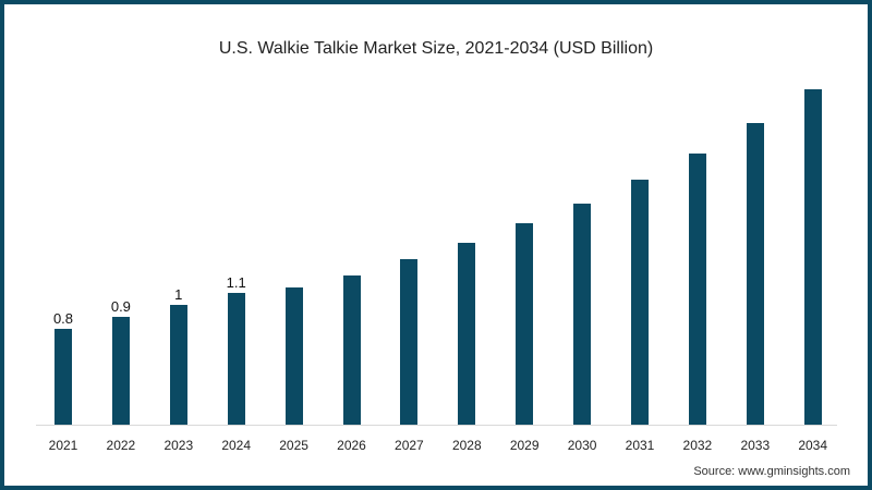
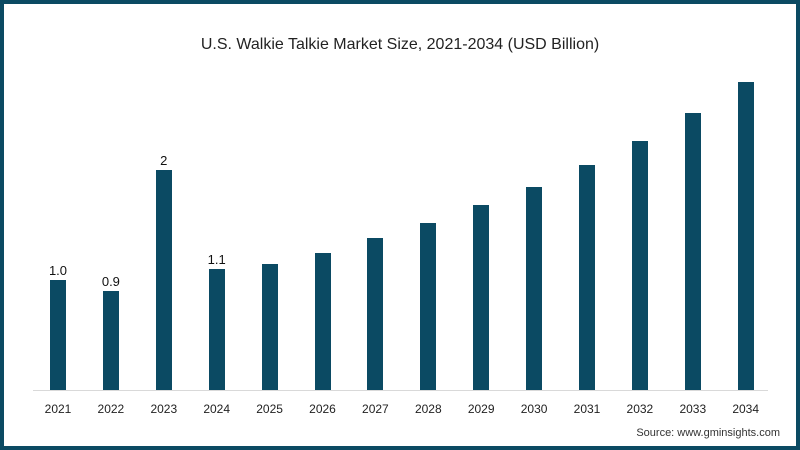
2021: 0.8 -> 1.0
2023: 1 -> 2
